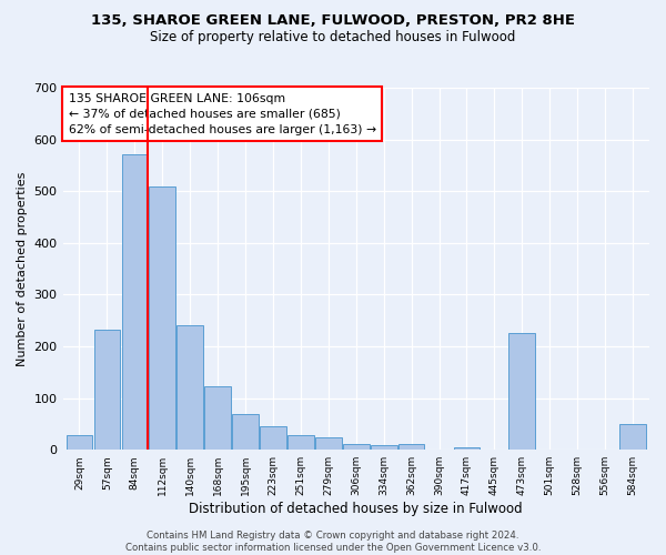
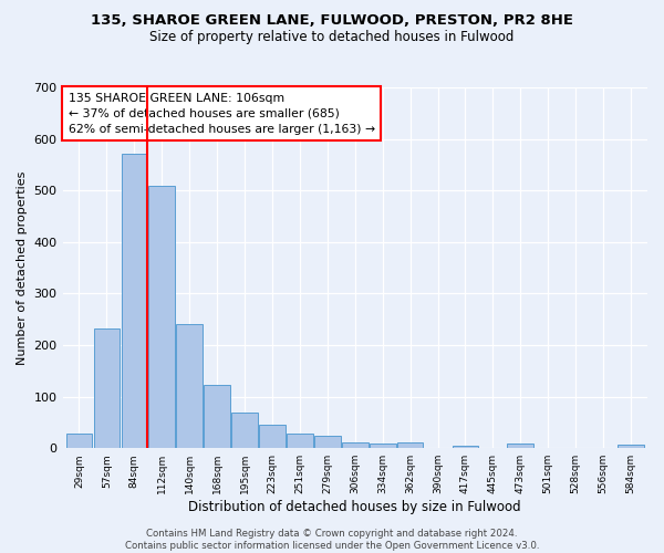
473sqm: 225 -> 8
584sqm: 50 -> 7
